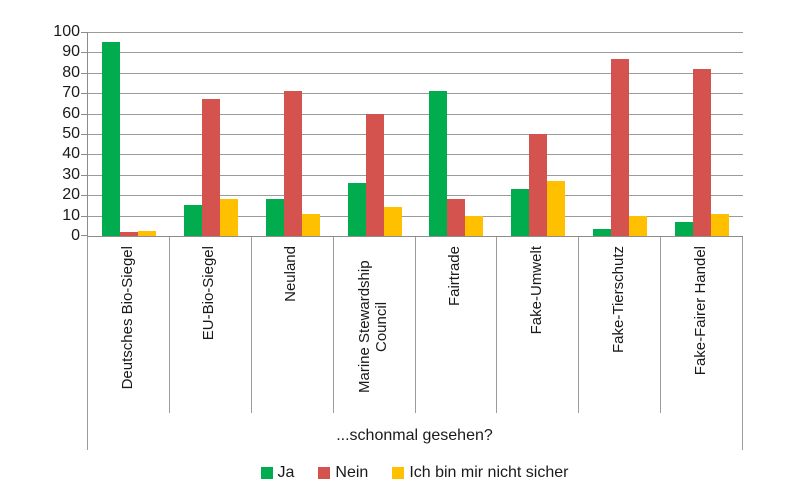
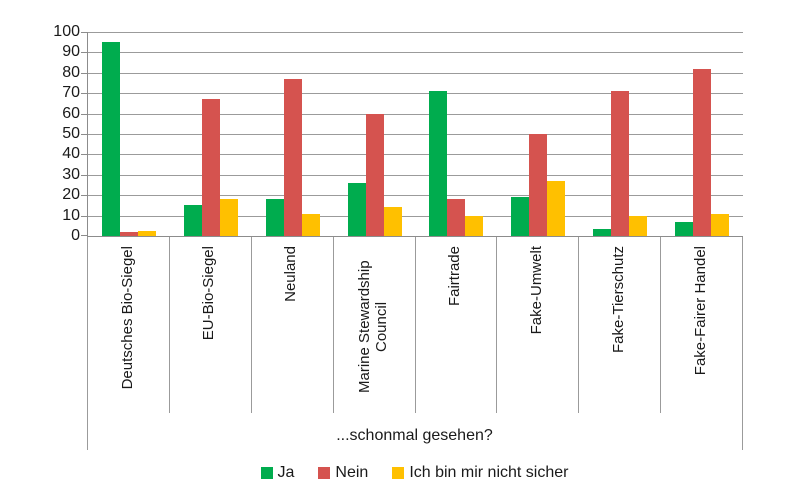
Nein/Neuland: 71 -> 77
Ja/Fake-Umwelt: 23 -> 19
Nein/Fake-Tierschutz: 87 -> 71
